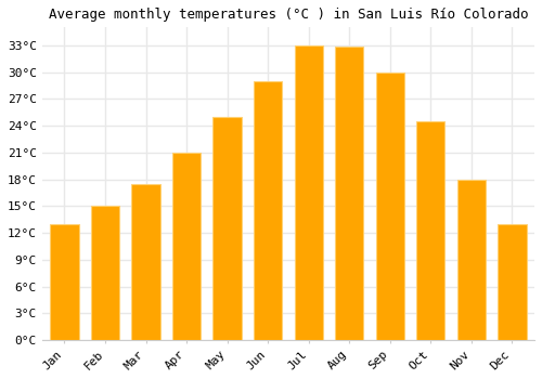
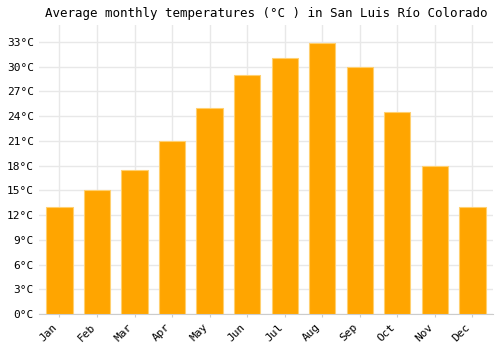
Jul: 33.0°C -> 31.0°C
